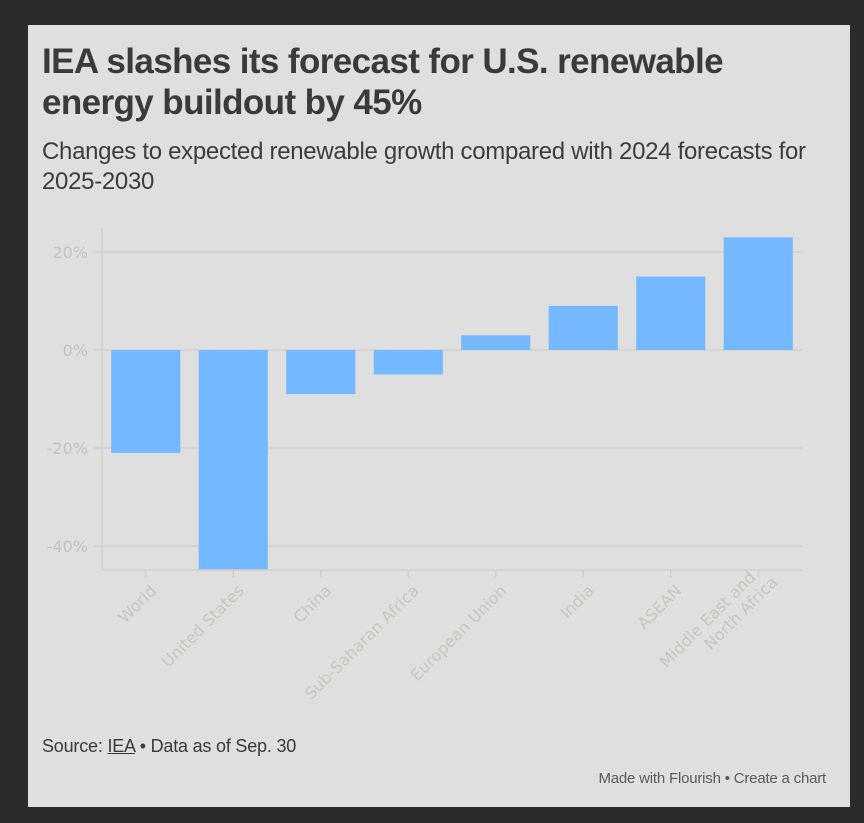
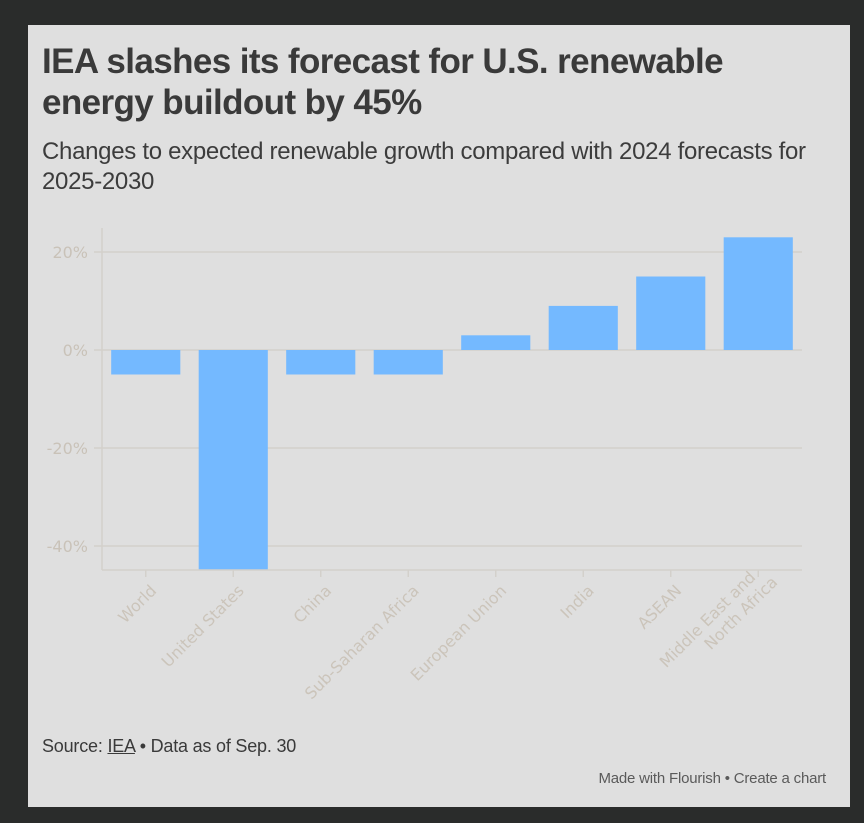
World: -21% -> -5%
China: -9% -> -5%
